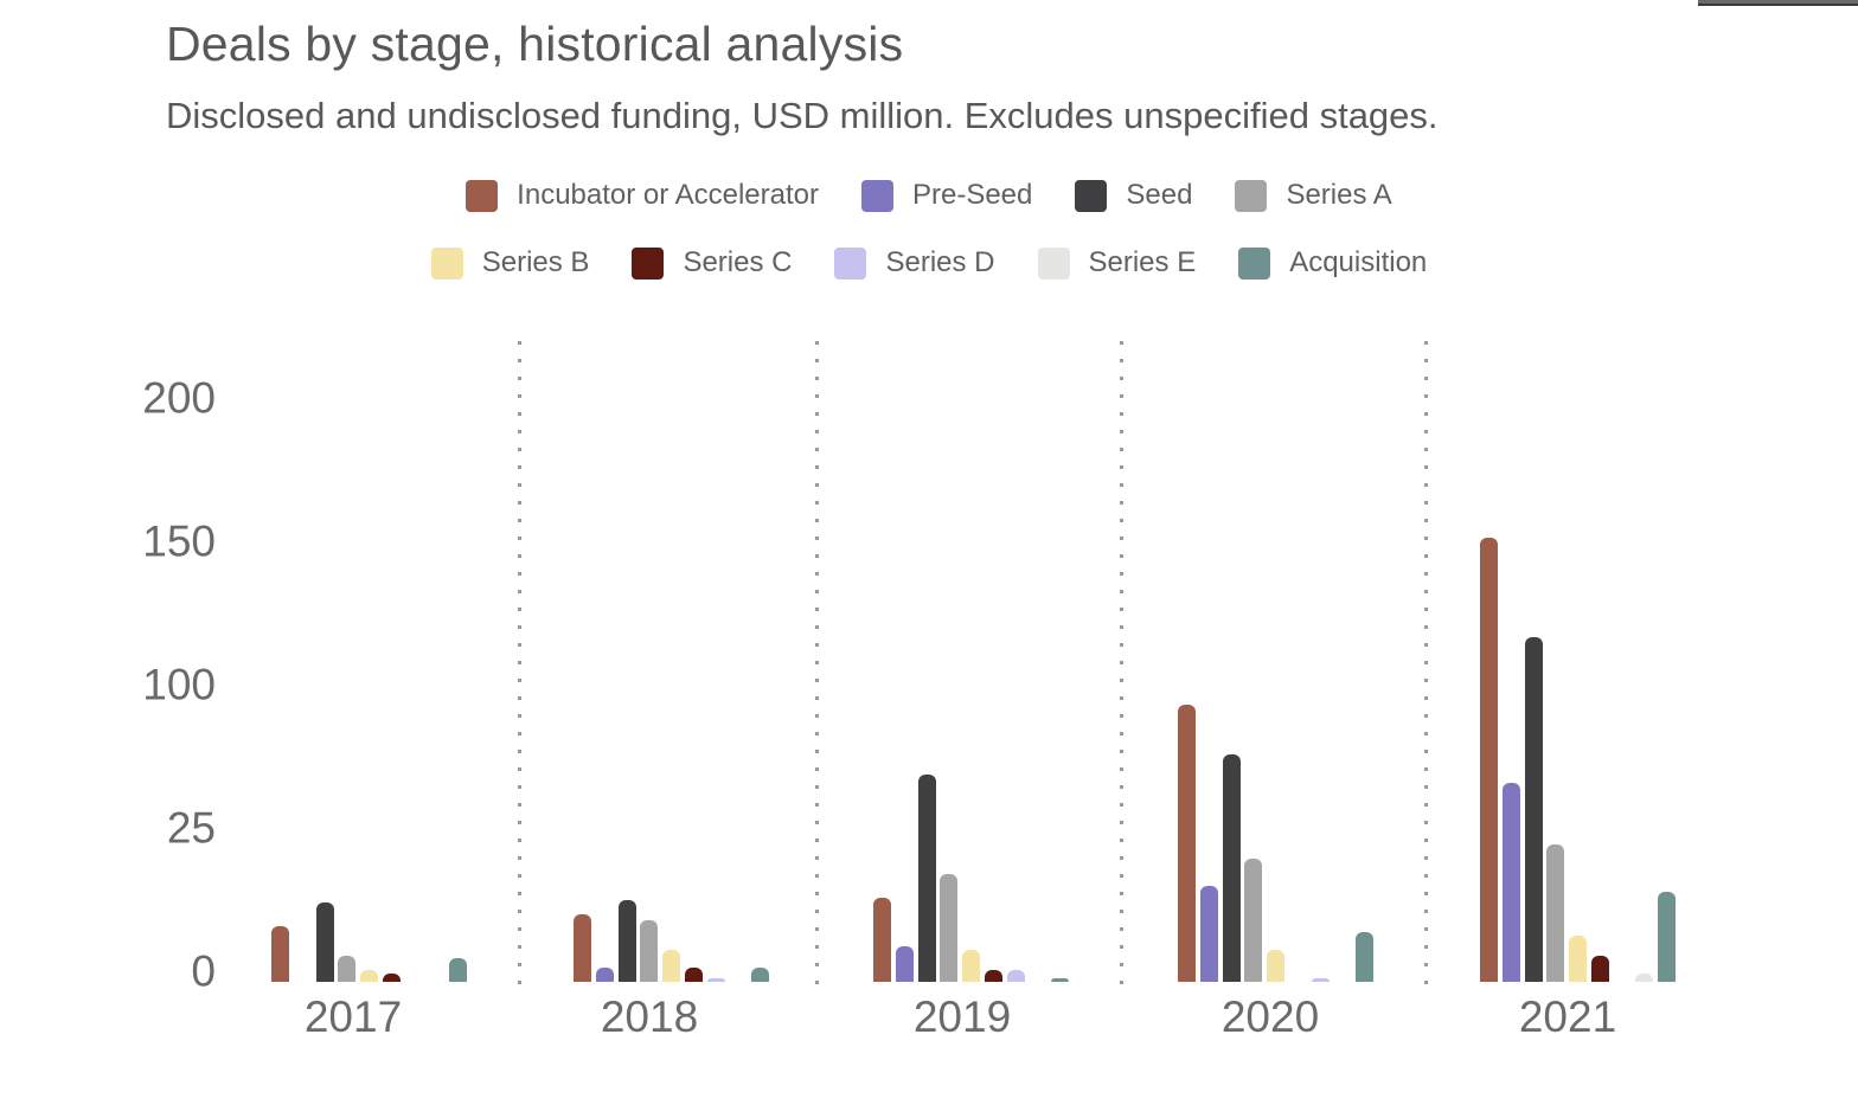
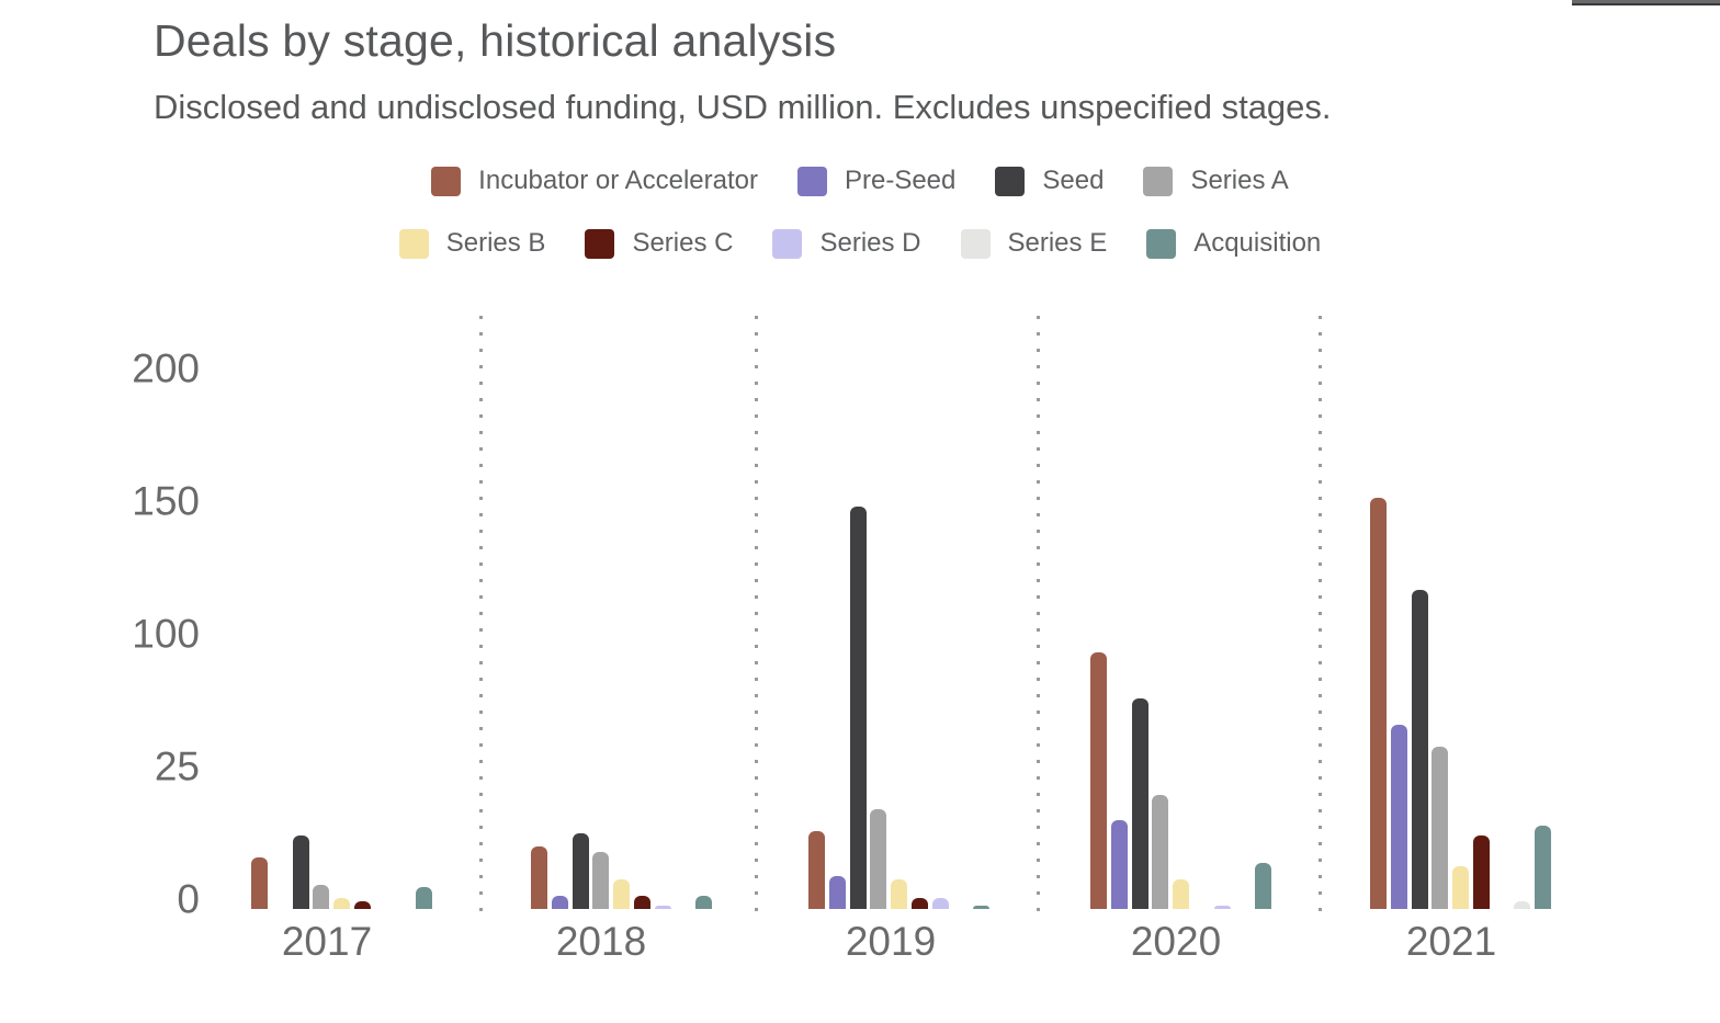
Seed/2019: 71 -> 149
Series A/2021: 47 -> 60
Series C/2021: 9 -> 27
